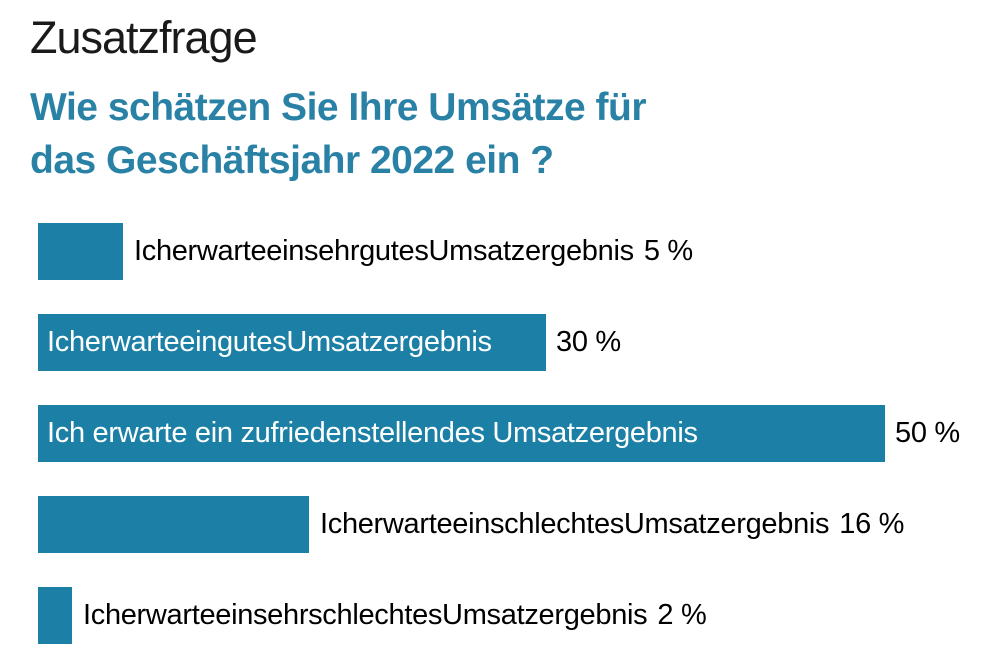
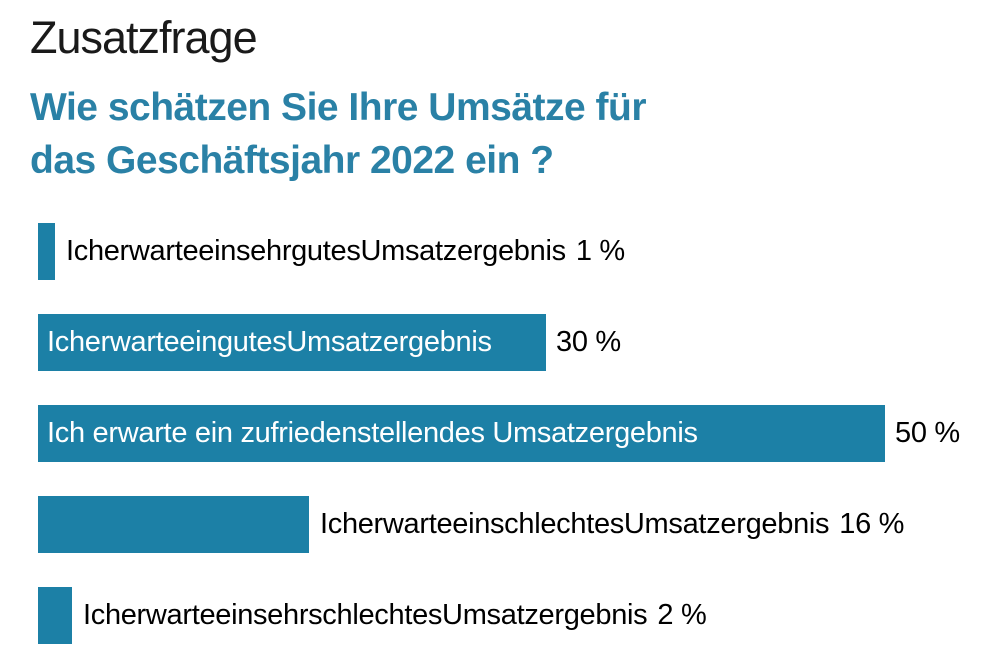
Ich erwarte ein sehr gutes Umsatzergebnis: 5 -> 1
